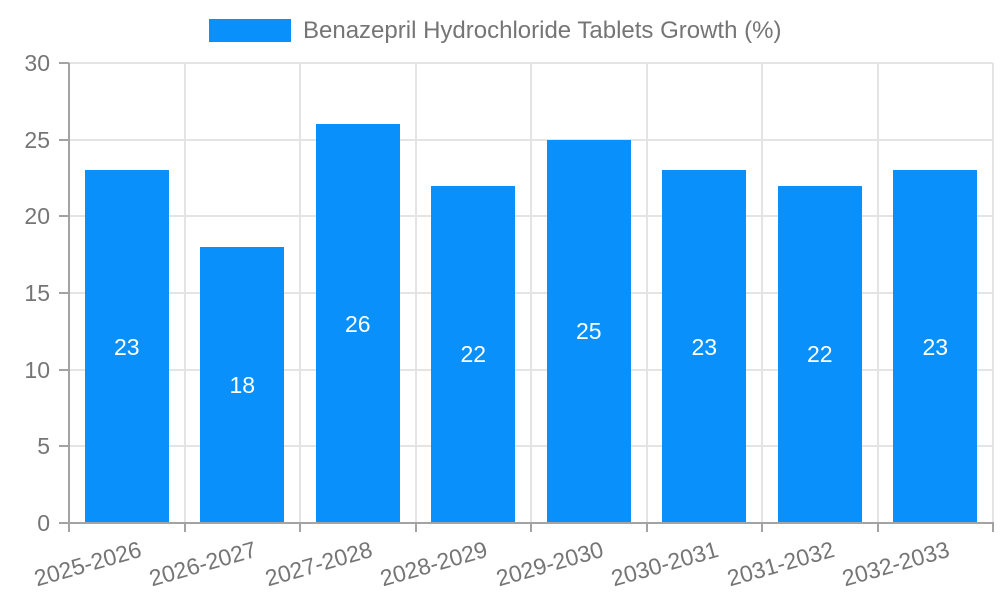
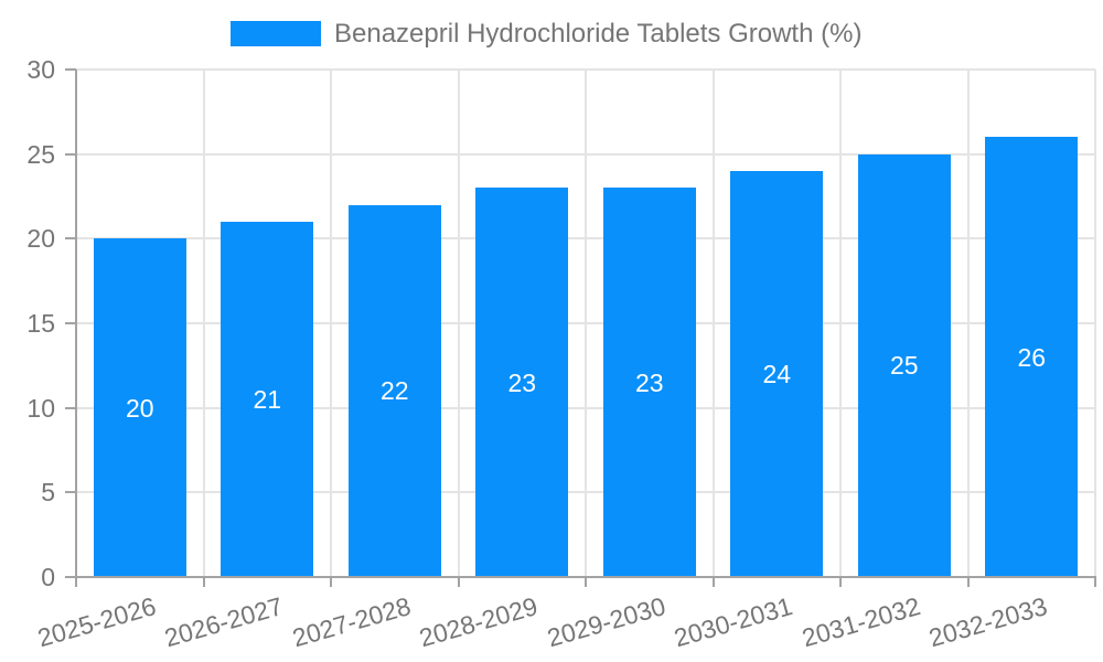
2025-2026: 23 -> 20
2026-2027: 18 -> 21
2027-2028: 26 -> 22
2028-2029: 22 -> 23
2029-2030: 25 -> 23
2030-2031: 23 -> 24
2031-2032: 22 -> 25
2032-2033: 23 -> 26
